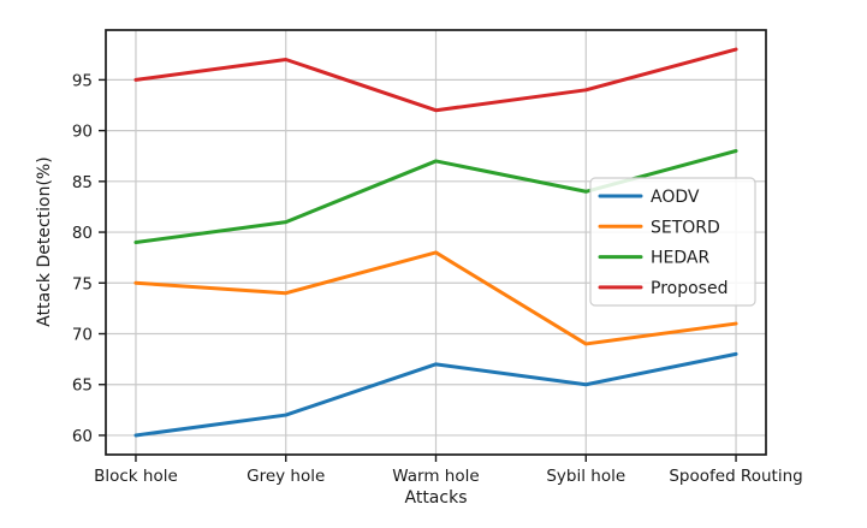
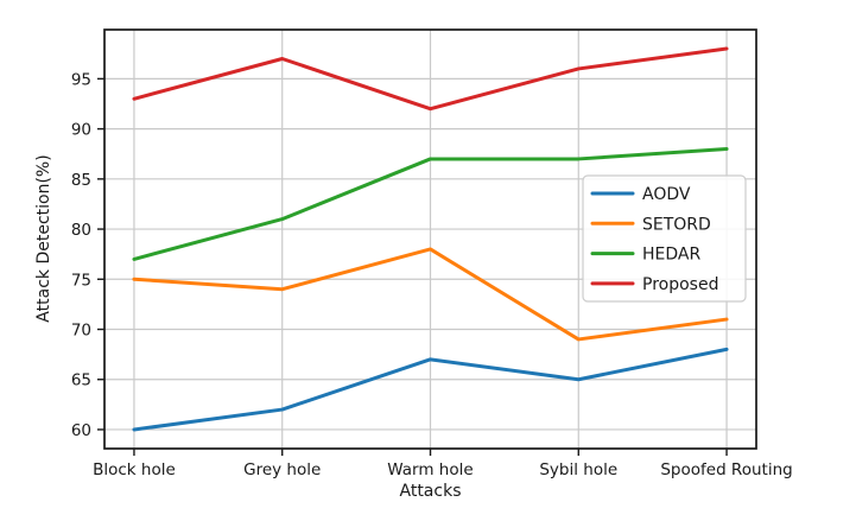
HEDAR/Block hole: 79 -> 77
Proposed/Block hole: 95 -> 93
HEDAR/Sybil hole: 84 -> 87
Proposed/Sybil hole: 94 -> 96
